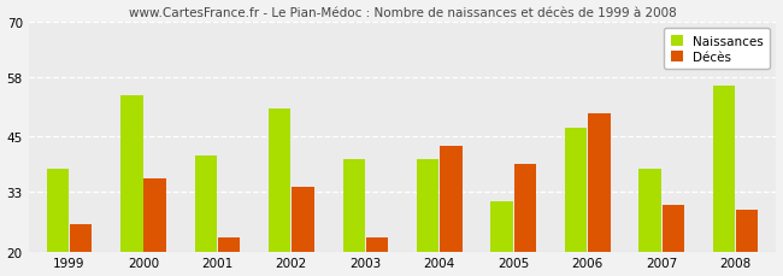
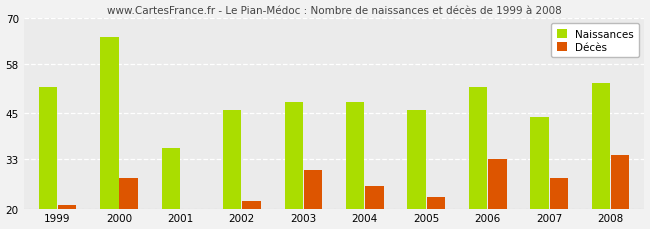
Naissances/1999: 38 -> 52
Décès/1999: 26 -> 21
Naissances/2000: 54 -> 65
Décès/2000: 36 -> 28
Naissances/2001: 41 -> 36
Décès/2001: 23 -> 20
Naissances/2002: 51 -> 46
Décès/2002: 34 -> 22
Naissances/2003: 40 -> 48
Décès/2003: 23 -> 30
Naissances/2004: 40 -> 48
Décès/2004: 43 -> 26
Naissances/2005: 31 -> 46
Décès/2005: 39 -> 23
Naissances/2006: 47 -> 52
Décès/2006: 50 -> 33
Naissances/2007: 38 -> 44
Décès/2007: 30 -> 28
Naissances/2008: 56 -> 53
Décès/2008: 29 -> 34
